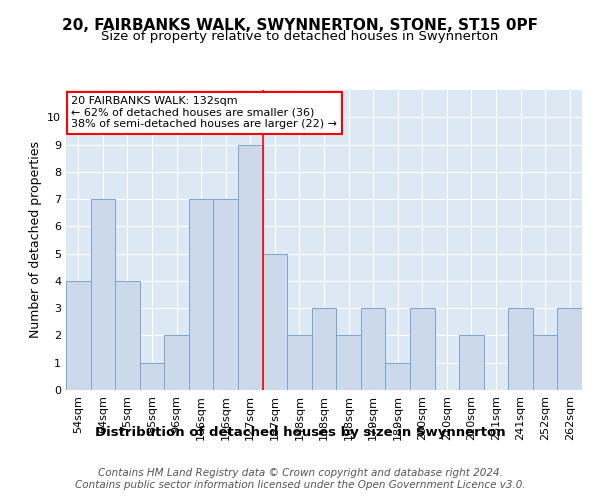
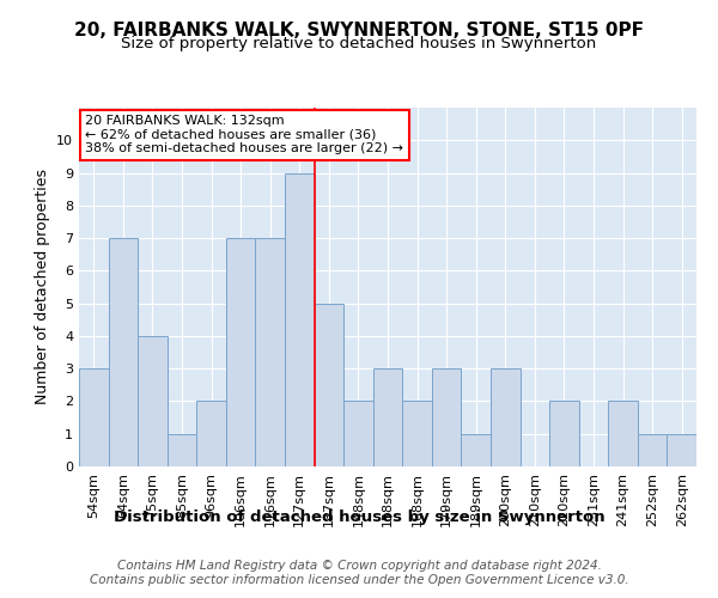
54sqm: 4 -> 3
241sqm: 3 -> 2
252sqm: 2 -> 1
262sqm: 3 -> 1
